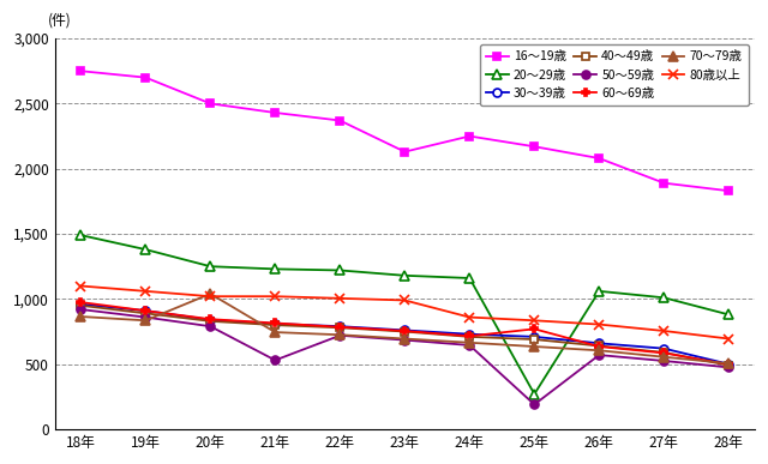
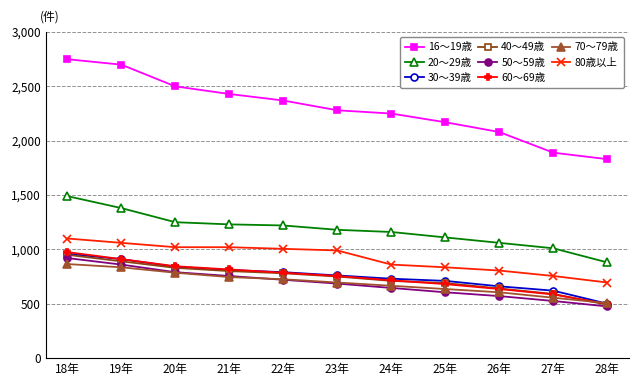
70～79歳/20年: 1,040 -> 780
50～59歳/21年: 530 -> 760
16～19歳/23年: 2,130 -> 2,280
20～29歳/25年: 270 -> 1,110
50～59歳/25年: 190 -> 600
60～69歳/25年: 770 -> 680
